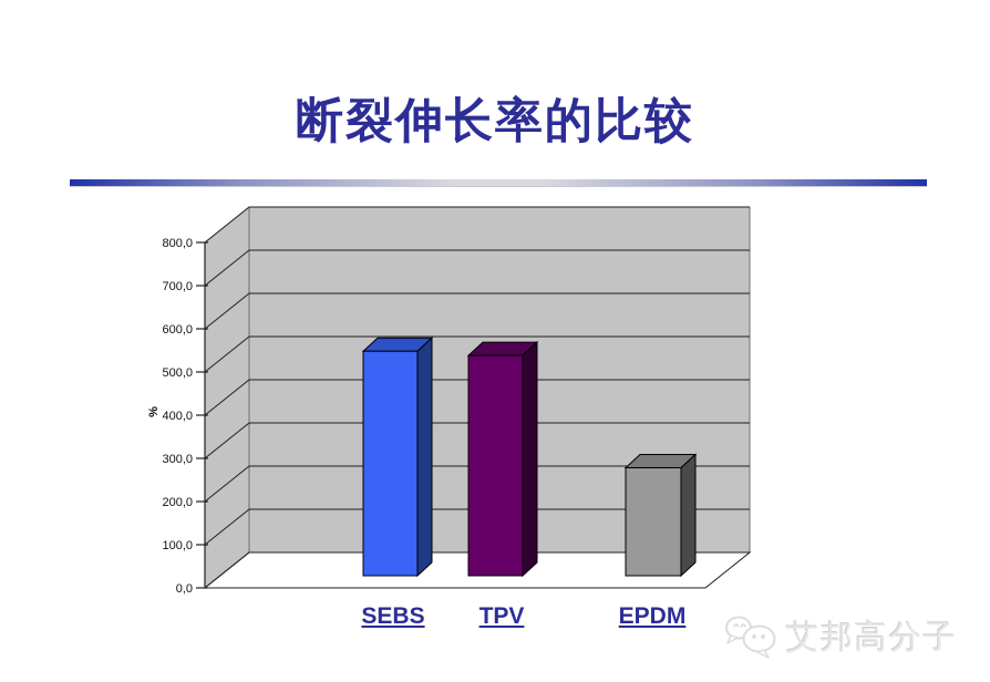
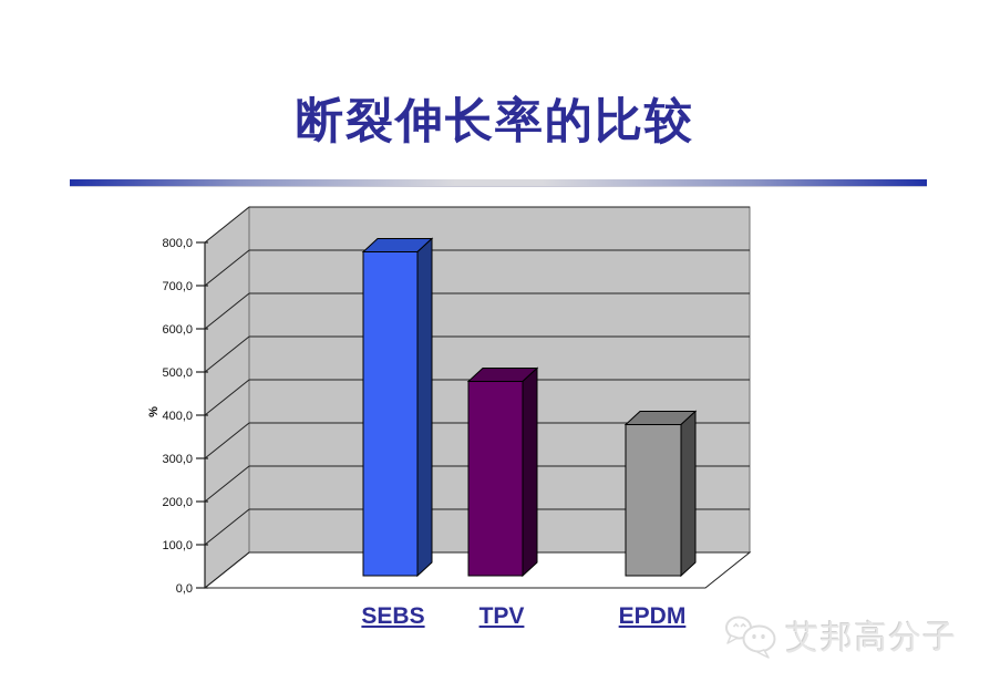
SEBS: 520 -> 750
TPV: 510 -> 450
EPDM: 250 -> 350
